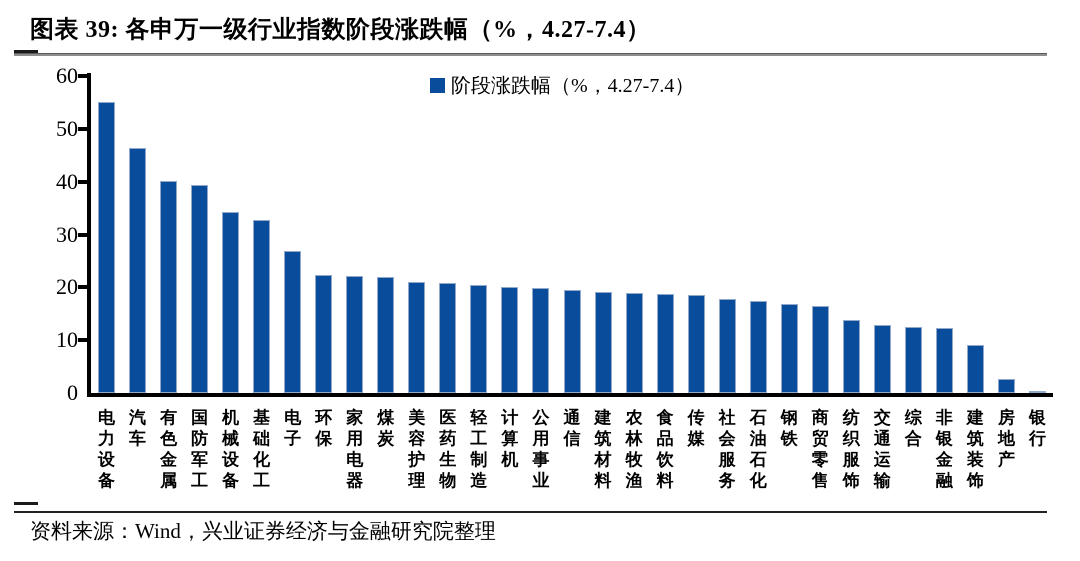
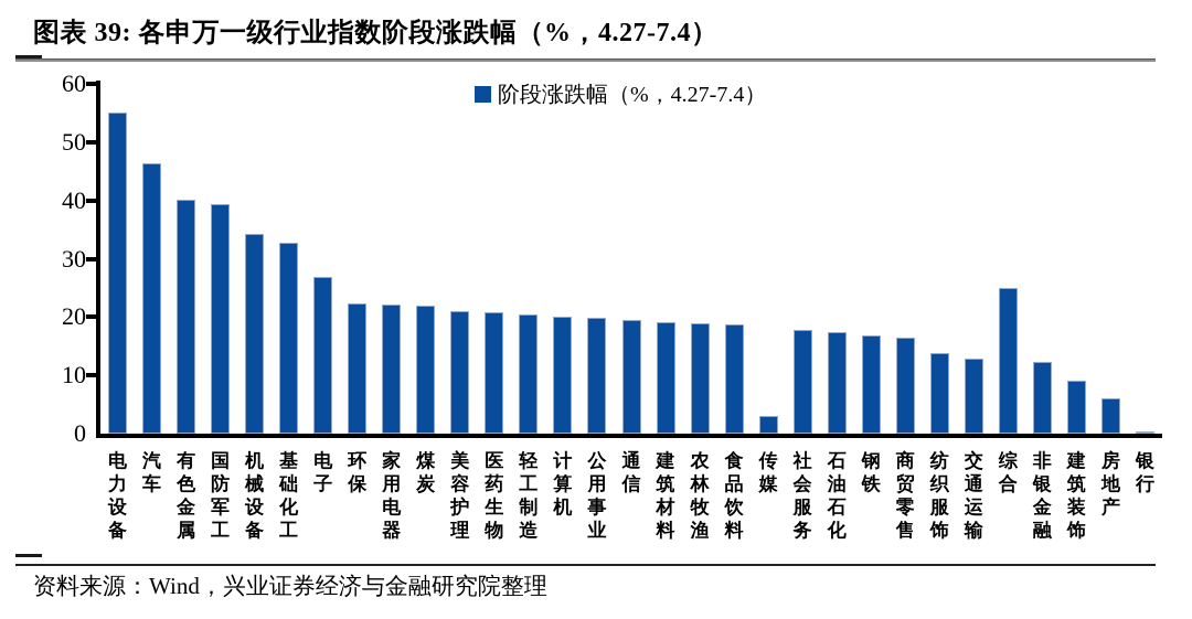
传媒: 18 -> 3
综合: 12 -> 25
房地产: 3 -> 6
